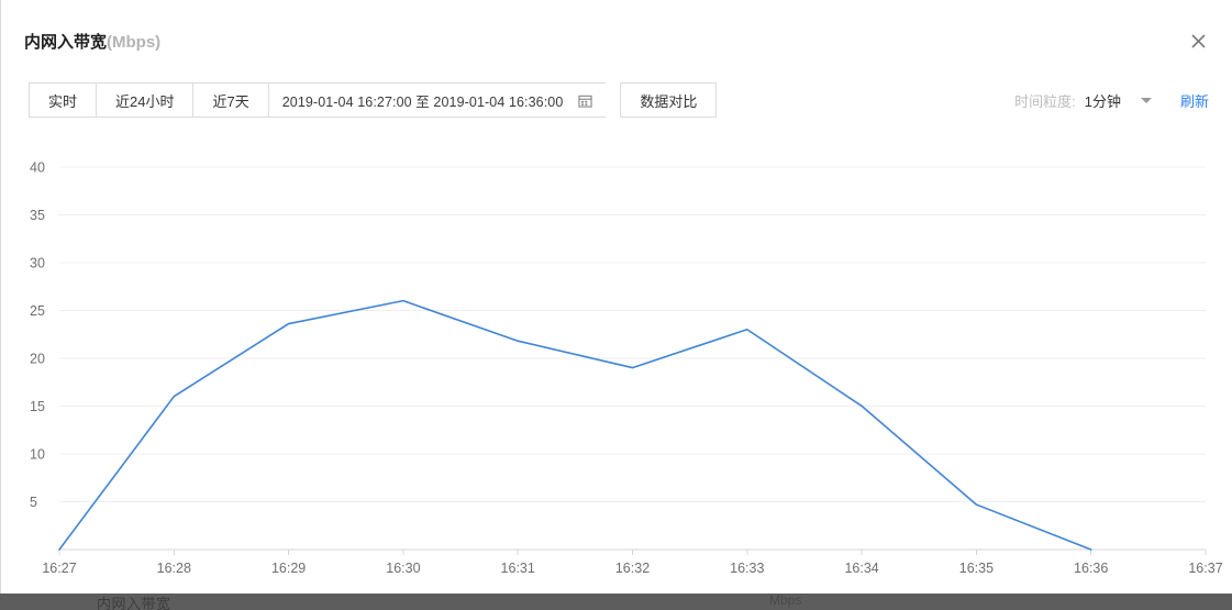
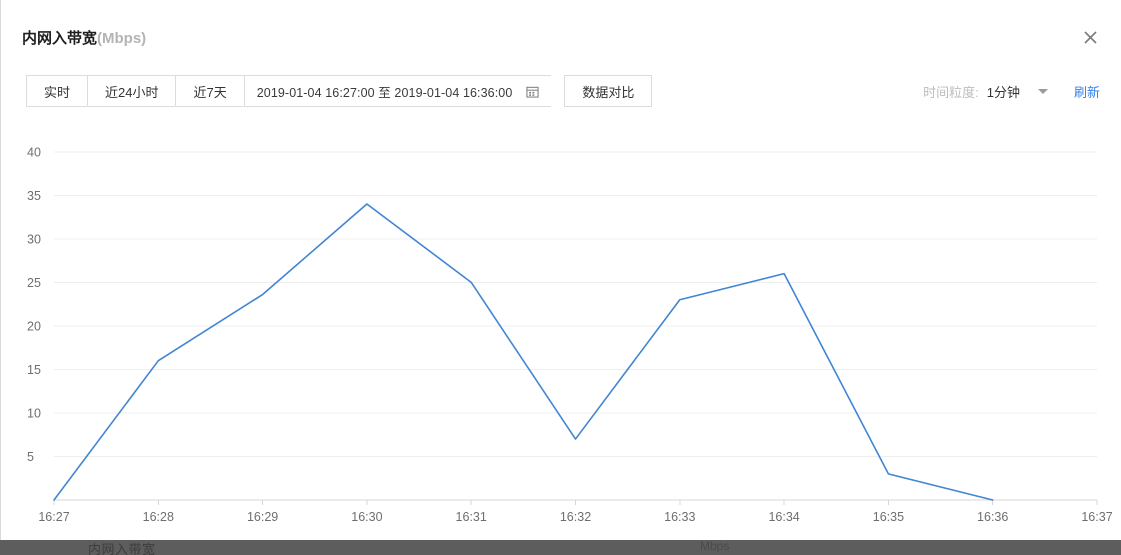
16:30: 26 -> 34
16:31: 22 -> 25
16:32: 19 -> 7
16:34: 15 -> 26
16:35: 5 -> 3
